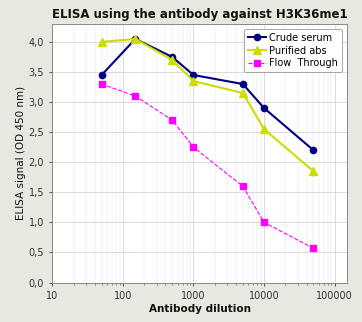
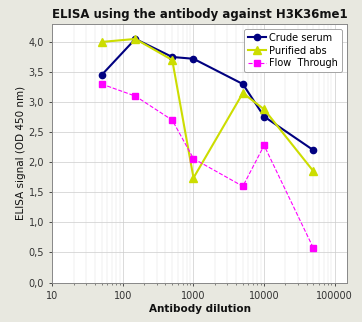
Crude serum/1000: 3,45 -> 3,72
Purified abs/1000: 3,35 -> 1,74
Flow Through/1000: 2,25 -> 2,06
Crude serum/10000: 2,90 -> 2,76
Purified abs/10000: 2,55 -> 2,88
Flow Through/10000: 1,00 -> 2,28
